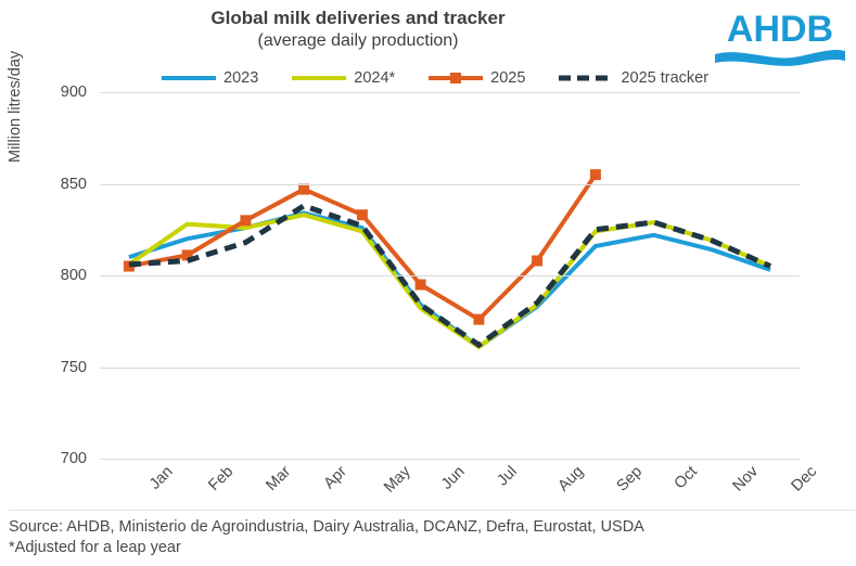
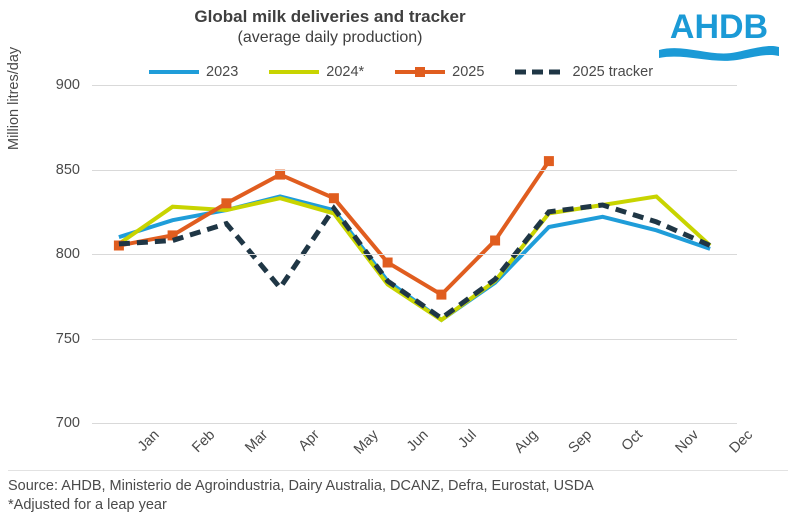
2025 tracker/Apr: 838 -> 780
2024*/Nov: 819 -> 834
